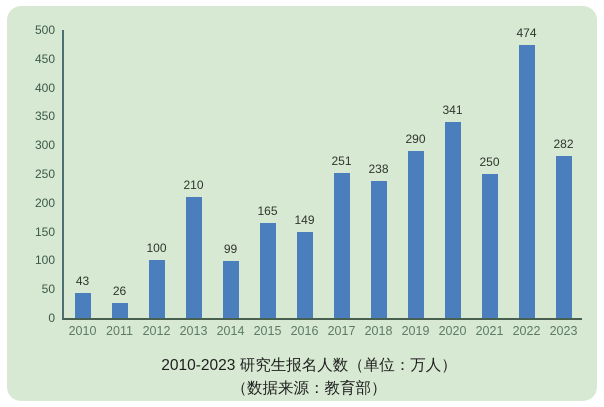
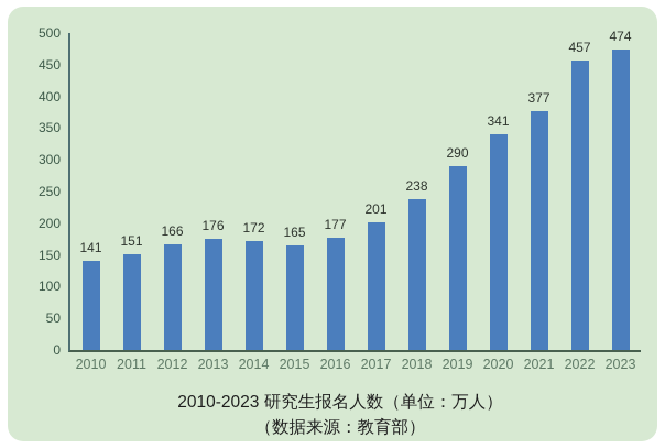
2010: 43 -> 141
2011: 26 -> 151
2012: 100 -> 166
2013: 210 -> 176
2014: 99 -> 172
2016: 149 -> 177
2017: 251 -> 201
2021: 250 -> 377
2022: 474 -> 457
2023: 282 -> 474
